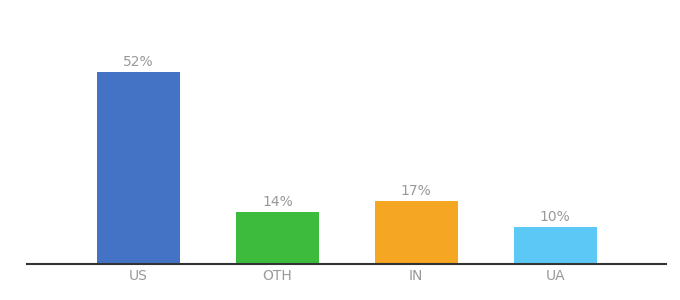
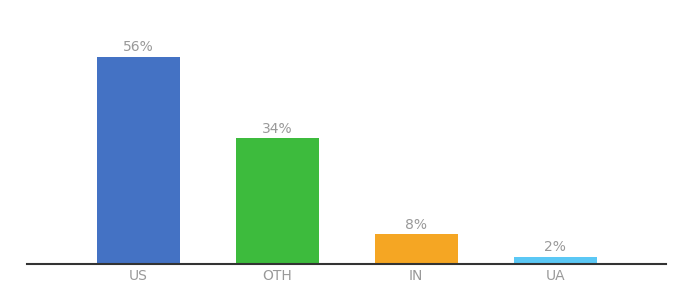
US: 52% -> 56%
OTH: 14% -> 34%
IN: 17% -> 8%
UA: 10% -> 2%
